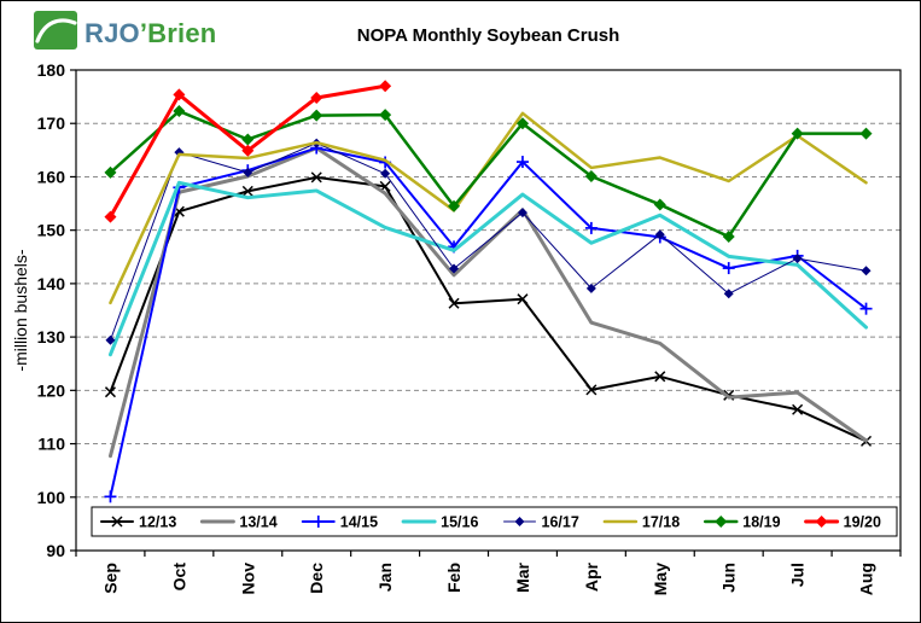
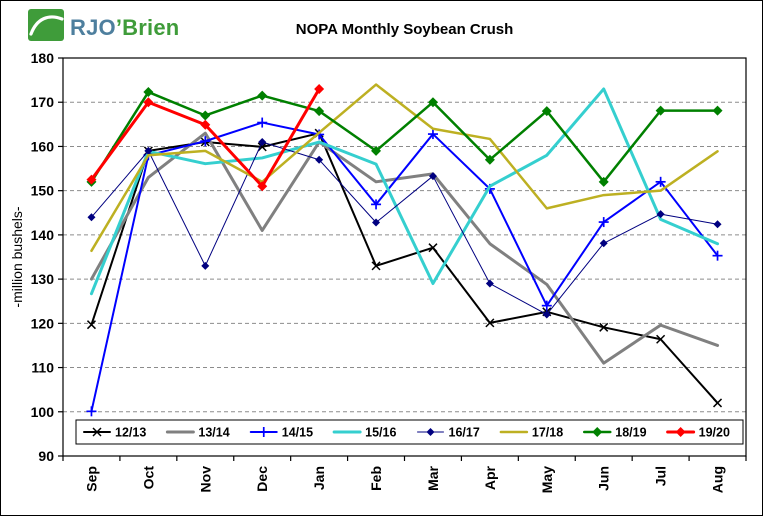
13/14/Sep: 108 -> 130
16/17/Sep: 129 -> 144
18/19/Sep: 161 -> 152
12/13/Oct: 154 -> 159
13/14/Oct: 157 -> 153
16/17/Oct: 165 -> 159
17/18/Oct: 164 -> 158
19/20/Oct: 175 -> 170
12/13/Nov: 157 -> 161
13/14/Nov: 160 -> 163
16/17/Nov: 161 -> 133
17/18/Nov: 164 -> 159
13/14/Dec: 165 -> 141
16/17/Dec: 166 -> 161
17/18/Dec: 166 -> 152
19/20/Dec: 175 -> 151
12/13/Jan: 158 -> 163
13/14/Jan: 157 -> 161
15/16/Jan: 150 -> 161
16/17/Jan: 161 -> 157
18/19/Jan: 172 -> 168
19/20/Jan: 177 -> 173
12/13/Feb: 136 -> 133
13/14/Feb: 142 -> 152
15/16/Feb: 146 -> 156
17/18/Feb: 154 -> 174
18/19/Feb: 154 -> 159
15/16/Mar: 157 -> 129
17/18/Mar: 172 -> 164
13/14/Apr: 133 -> 138
15/16/Apr: 148 -> 151
16/17/Apr: 139 -> 129
18/19/Apr: 160 -> 157
14/15/May: 149 -> 124
15/16/May: 153 -> 158
16/17/May: 149 -> 122
17/18/May: 164 -> 146
18/19/May: 155 -> 168
13/14/Jun: 119 -> 111
15/16/Jun: 145 -> 173
17/18/Jun: 159 -> 149
18/19/Jun: 149 -> 152
14/15/Jul: 145 -> 152
17/18/Jul: 168 -> 150
12/13/Aug: 110 -> 102
13/14/Aug: 111 -> 115
15/16/Aug: 132 -> 138
